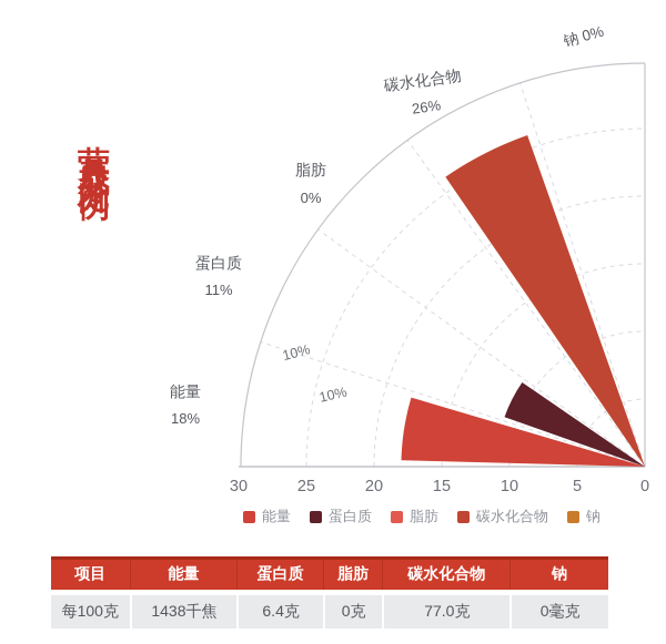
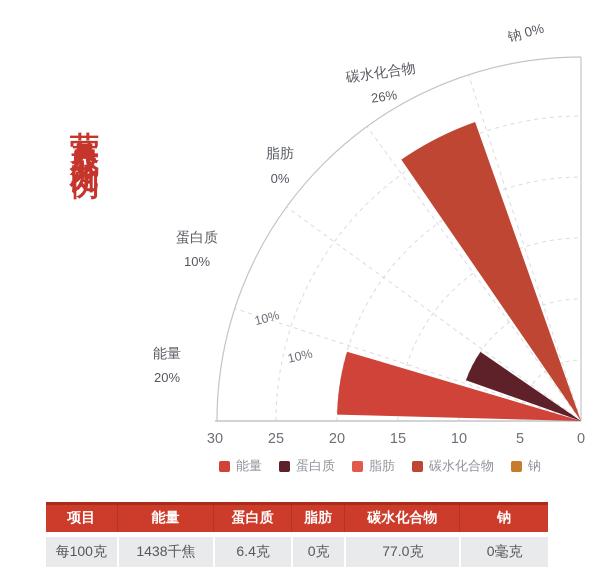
能量: 18% -> 20%
蛋白质: 11% -> 10%
